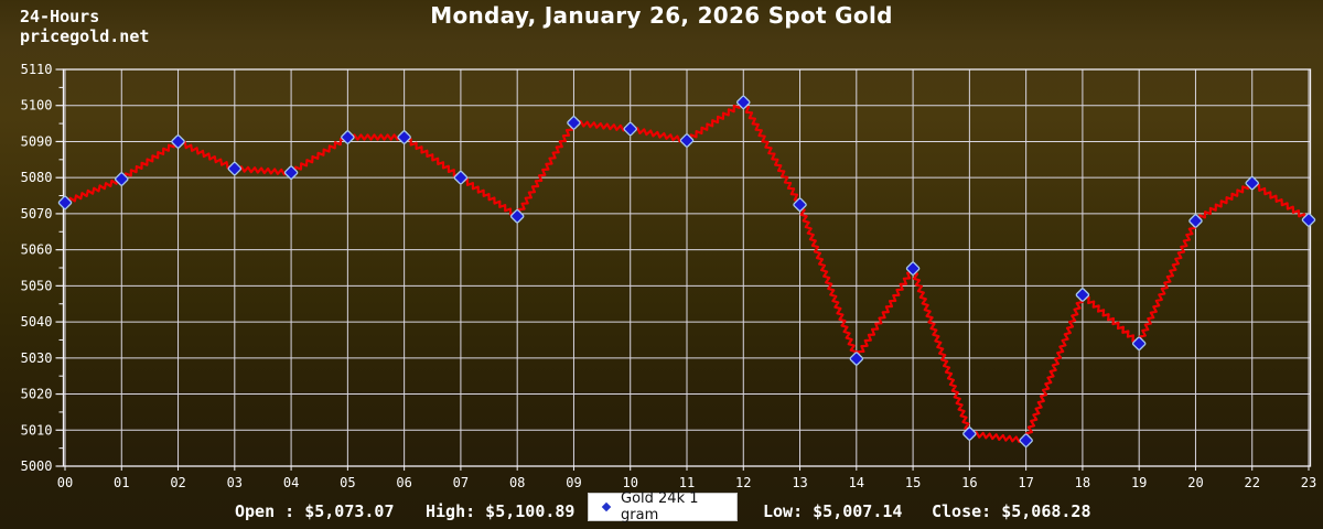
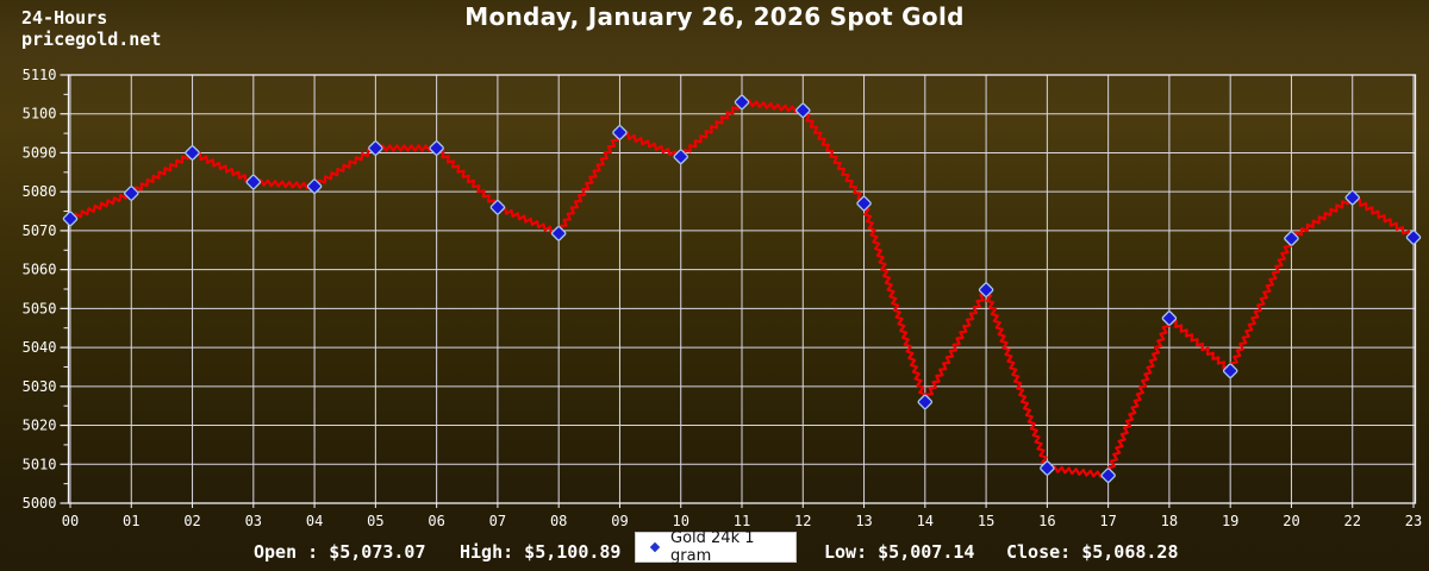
07: 5080 -> 5076
10: 5094 -> 5089
11: 5090 -> 5103
13: 5072 -> 5077
14: 5030 -> 5026
